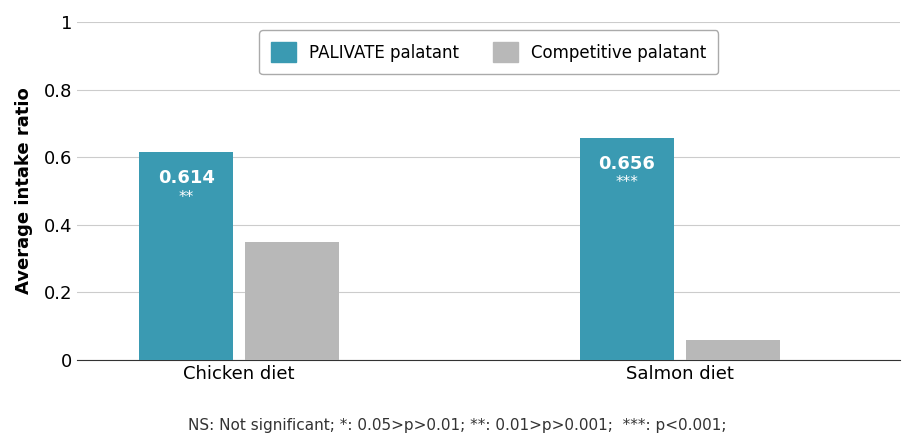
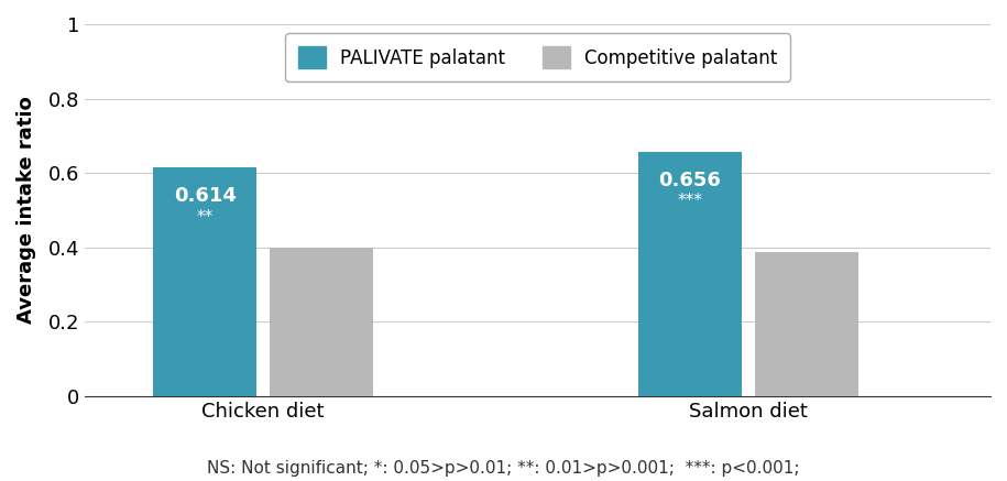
Competitive palatant/Chicken diet: 0.350 -> 0.400
Competitive palatant/Salmon diet: 0.060 -> 0.386
